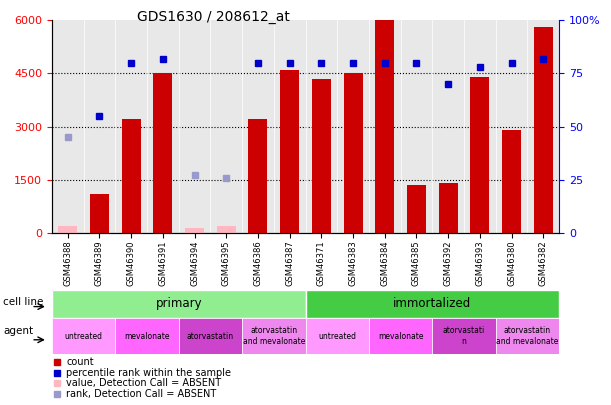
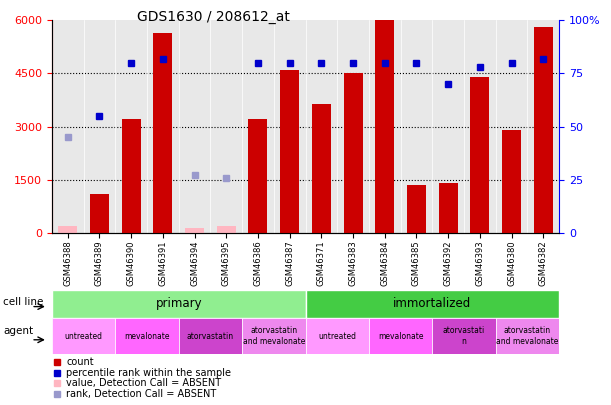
GSM46391: 4500 -> 5650
GSM46371: 4350 -> 3650
